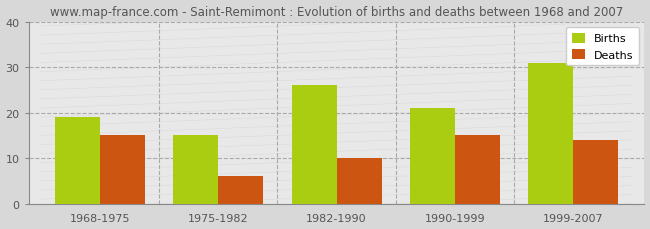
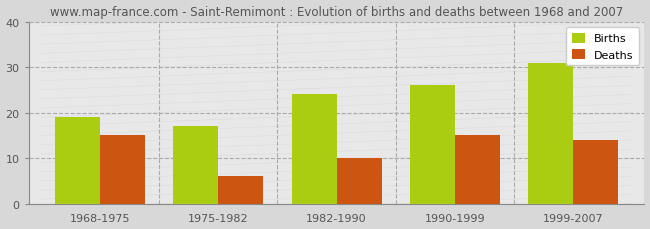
Births/1975-1982: 15 -> 17
Births/1982-1990: 26 -> 24
Births/1990-1999: 21 -> 26
